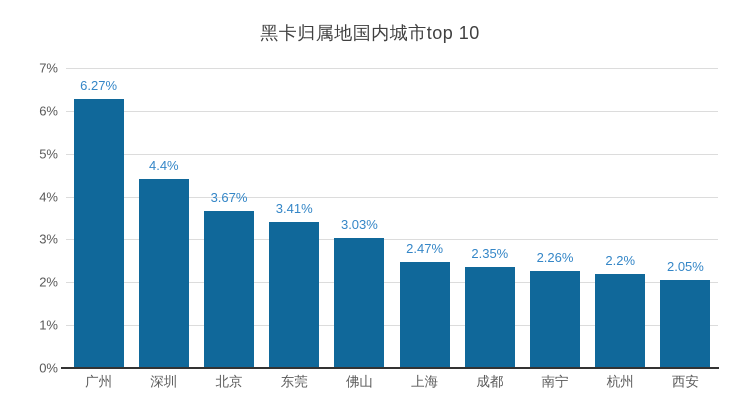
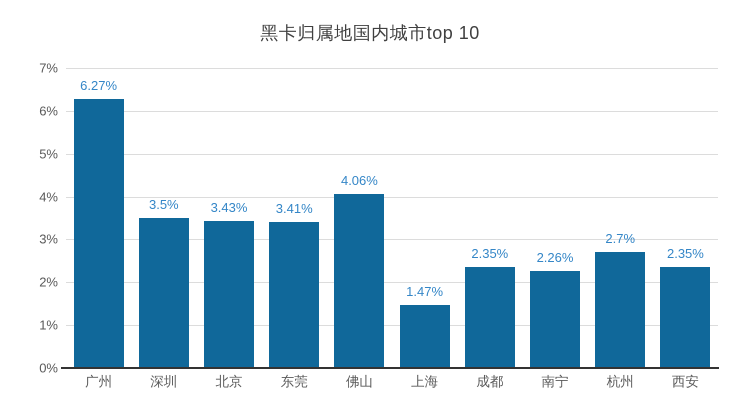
深圳: 4.4% -> 3.5%
北京: 3.67% -> 3.43%
佛山: 3.03% -> 4.06%
上海: 2.47% -> 1.47%
杭州: 2.2% -> 2.7%
西安: 2.05% -> 2.35%
